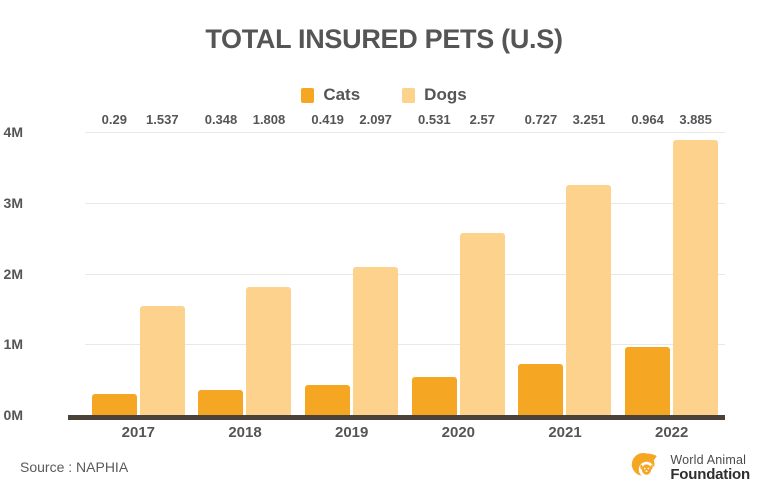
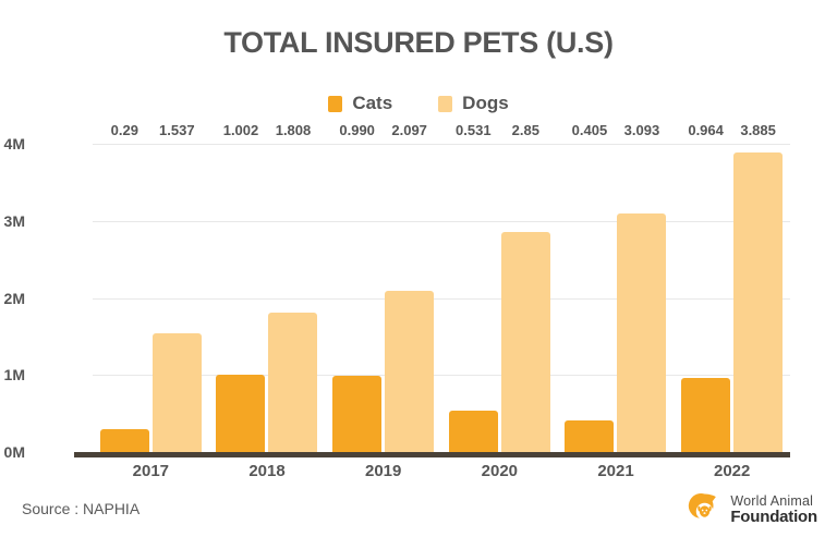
Cats/2018: 0.348 -> 1.002
Cats/2019: 0.419 -> 0.990
Dogs/2020: 2.57 -> 2.85
Cats/2021: 0.727 -> 0.405
Dogs/2021: 3.251 -> 3.093
